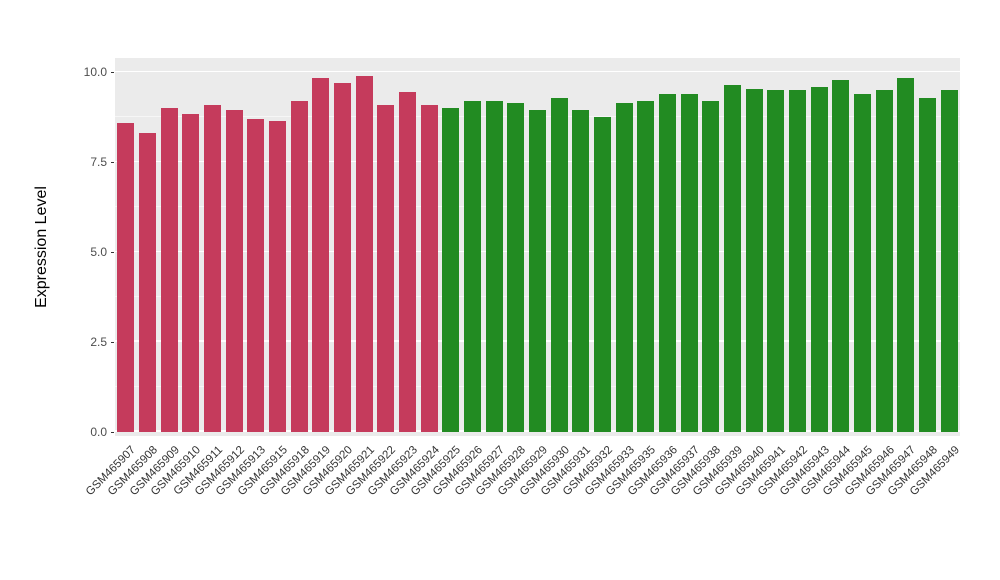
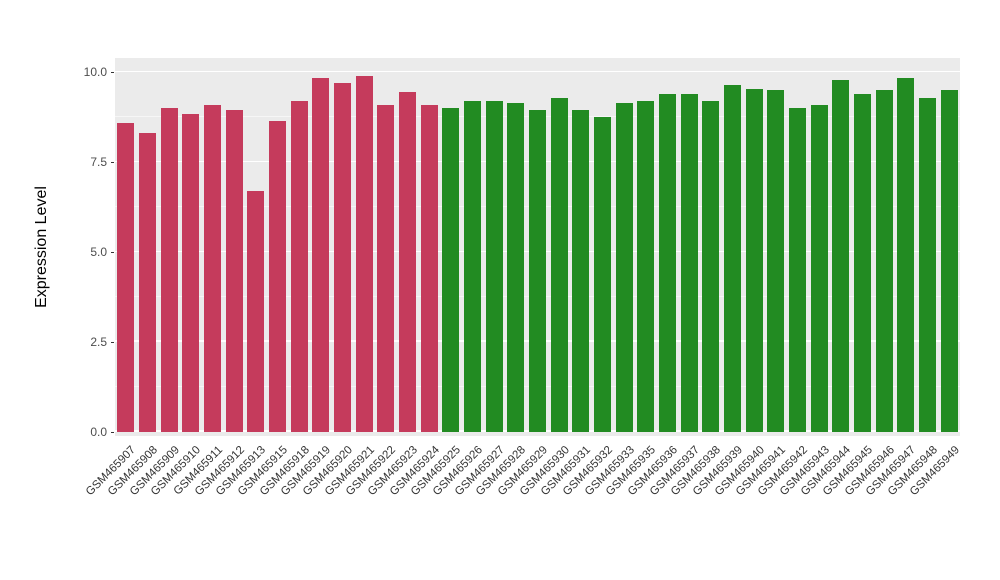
GSM465913: 8.7 -> 6.7
GSM465942: 9.5 -> 9.0
GSM465943: 9.6 -> 9.1
